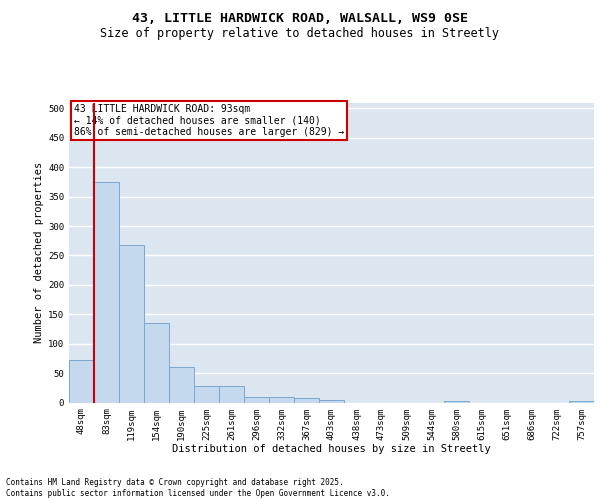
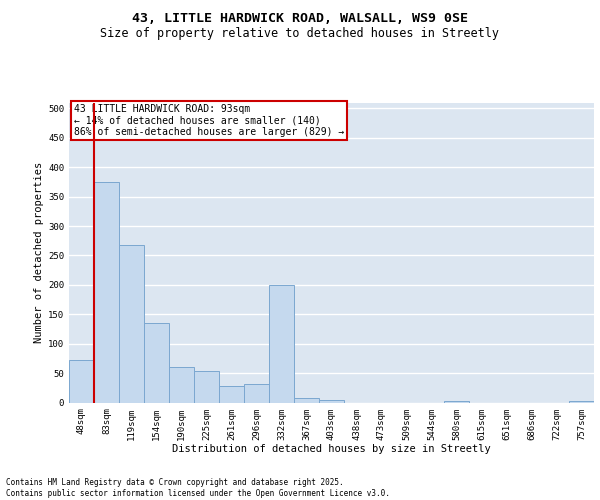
225sqm: 28 -> 54
296sqm: 10 -> 32
332sqm: 10 -> 200
